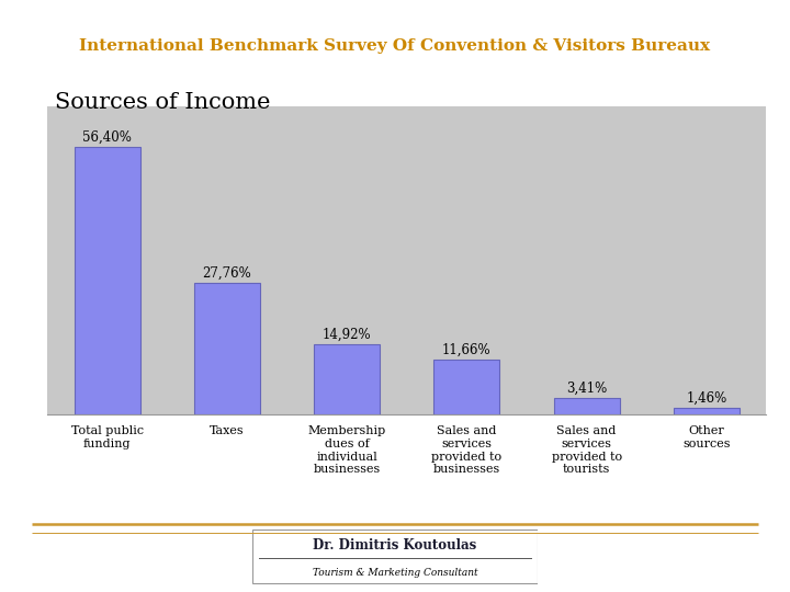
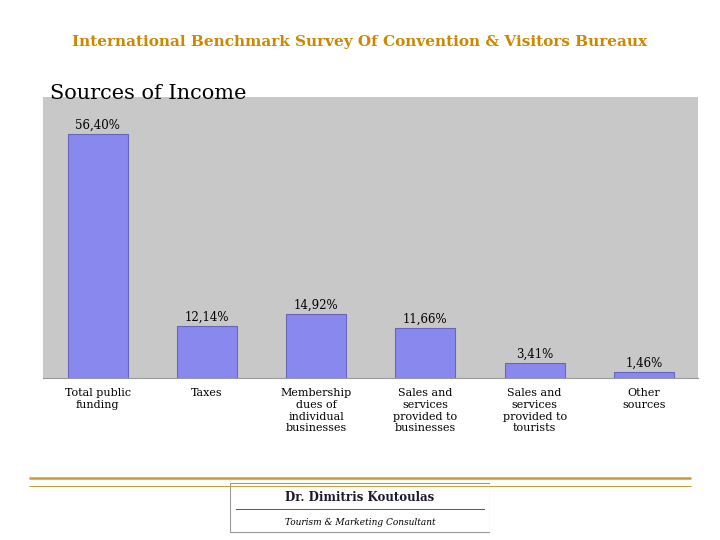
Taxes: 27,76% -> 12,14%
